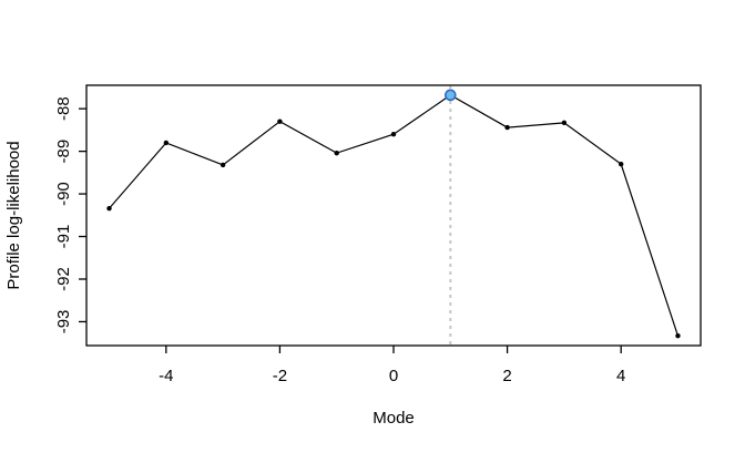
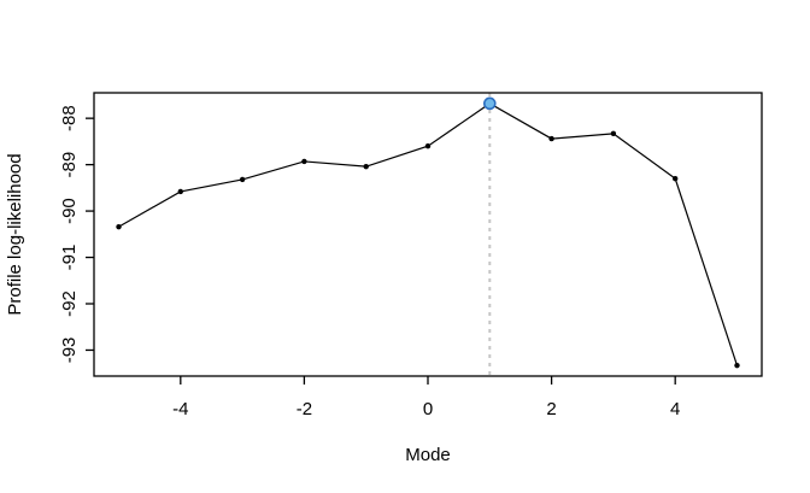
-4: -88.8 -> -89.6
-2: -88.3 -> -88.9
